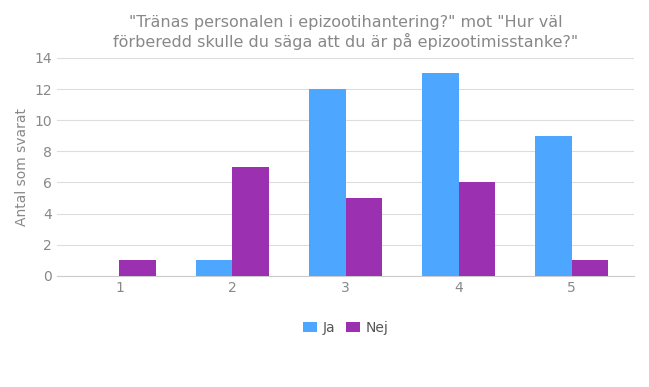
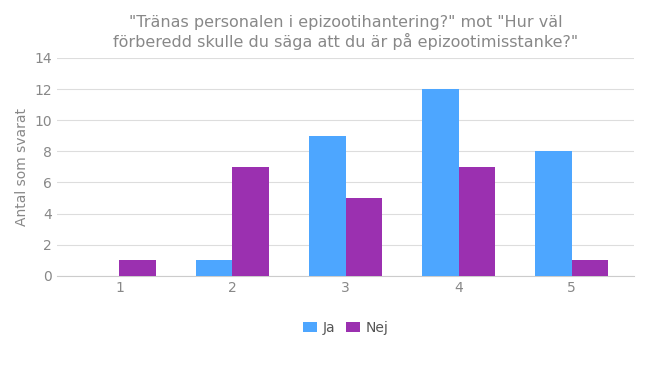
Ja/3: 12 -> 9
Ja/4: 13 -> 12
Nej/4: 6 -> 7
Ja/5: 9 -> 8
